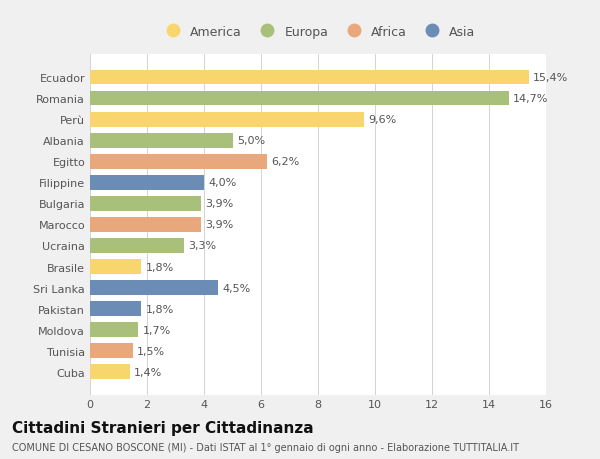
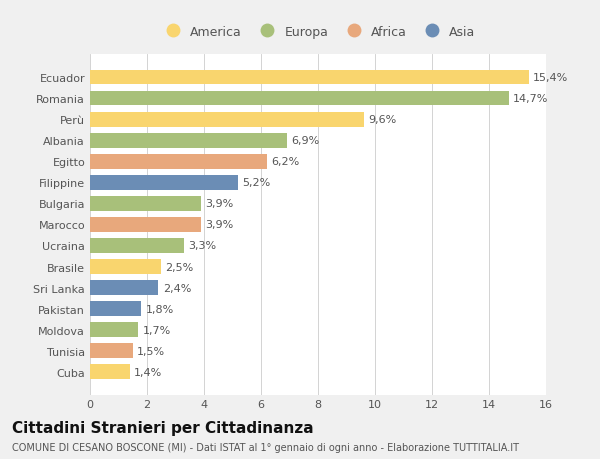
Albania: 5,0% -> 6,9%
Filippine: 4,0% -> 5,2%
Brasile: 1,8% -> 2,5%
Sri Lanka: 4,5% -> 2,4%
